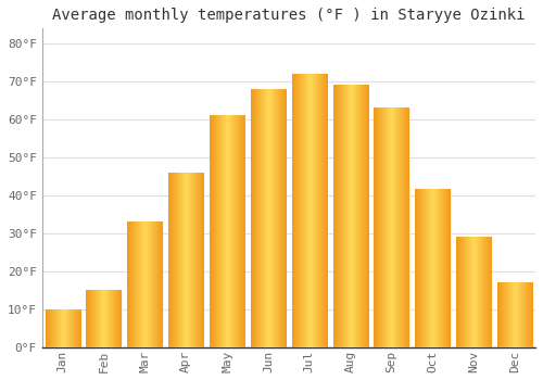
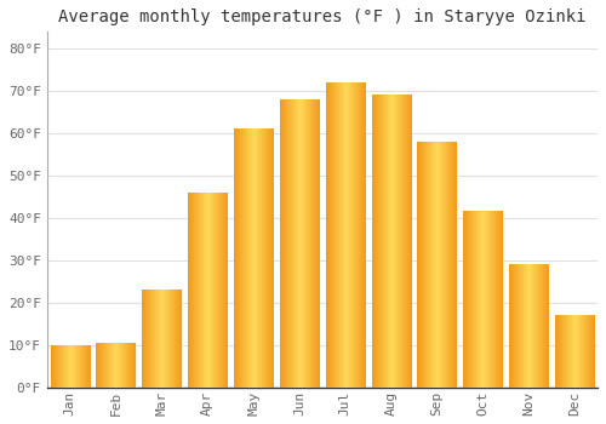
Feb: 15.0°F -> 10.5°F
Mar: 33.0°F -> 23.0°F
Sep: 63.0°F -> 58.0°F
